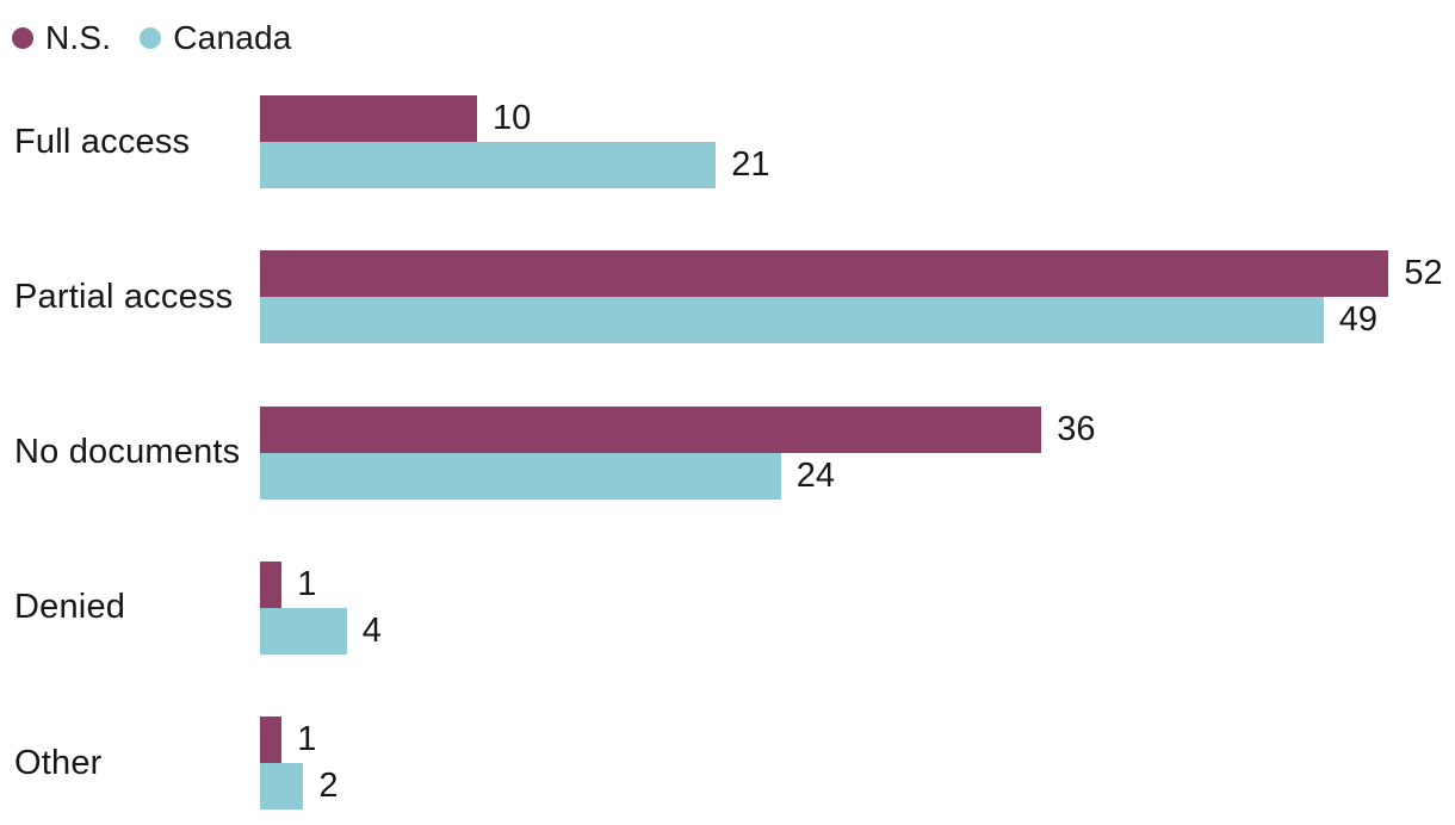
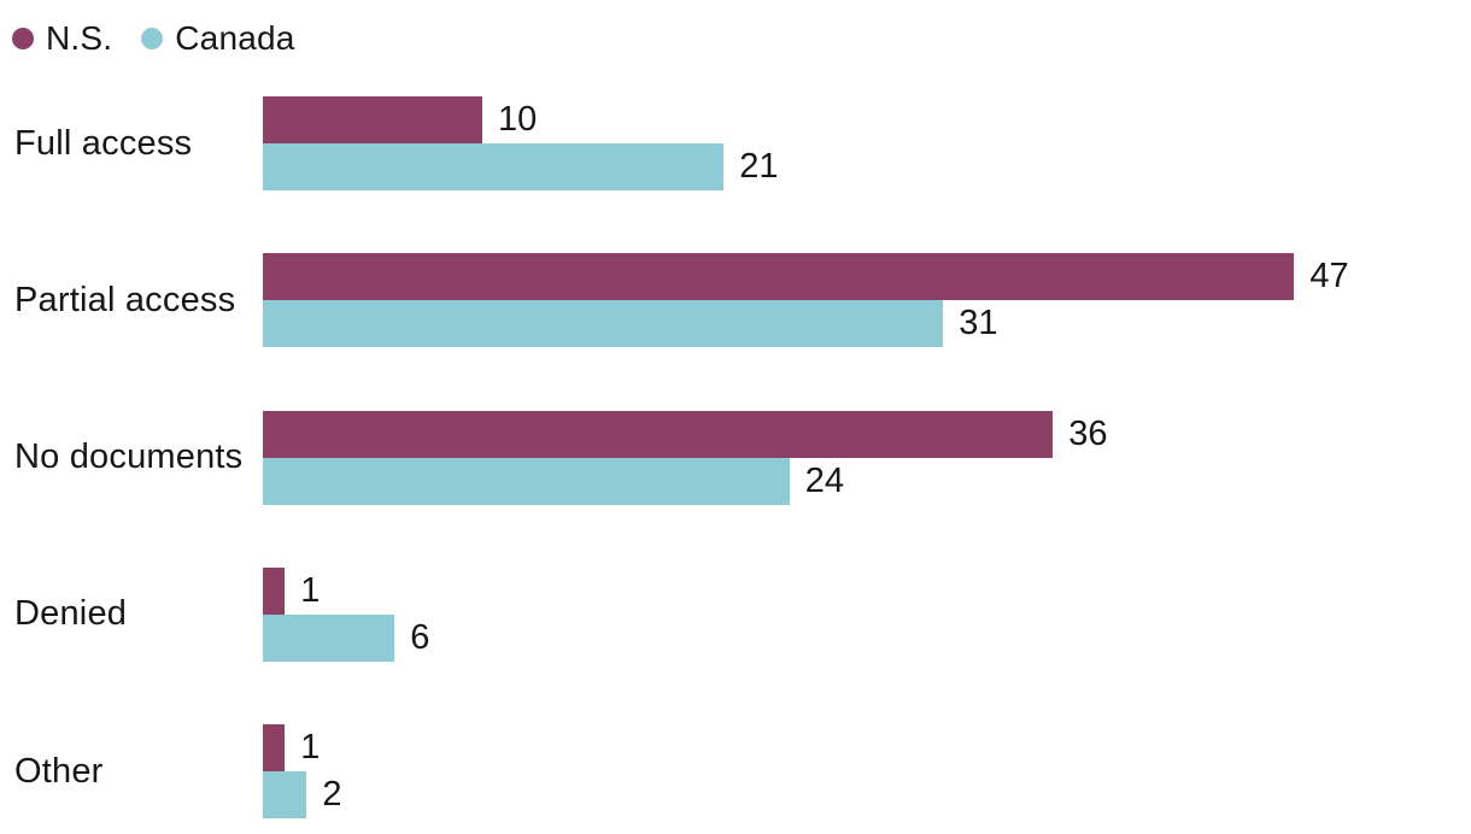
N.S./Partial access: 52 -> 47
Canada/Partial access: 49 -> 31
Canada/Denied: 4 -> 6
